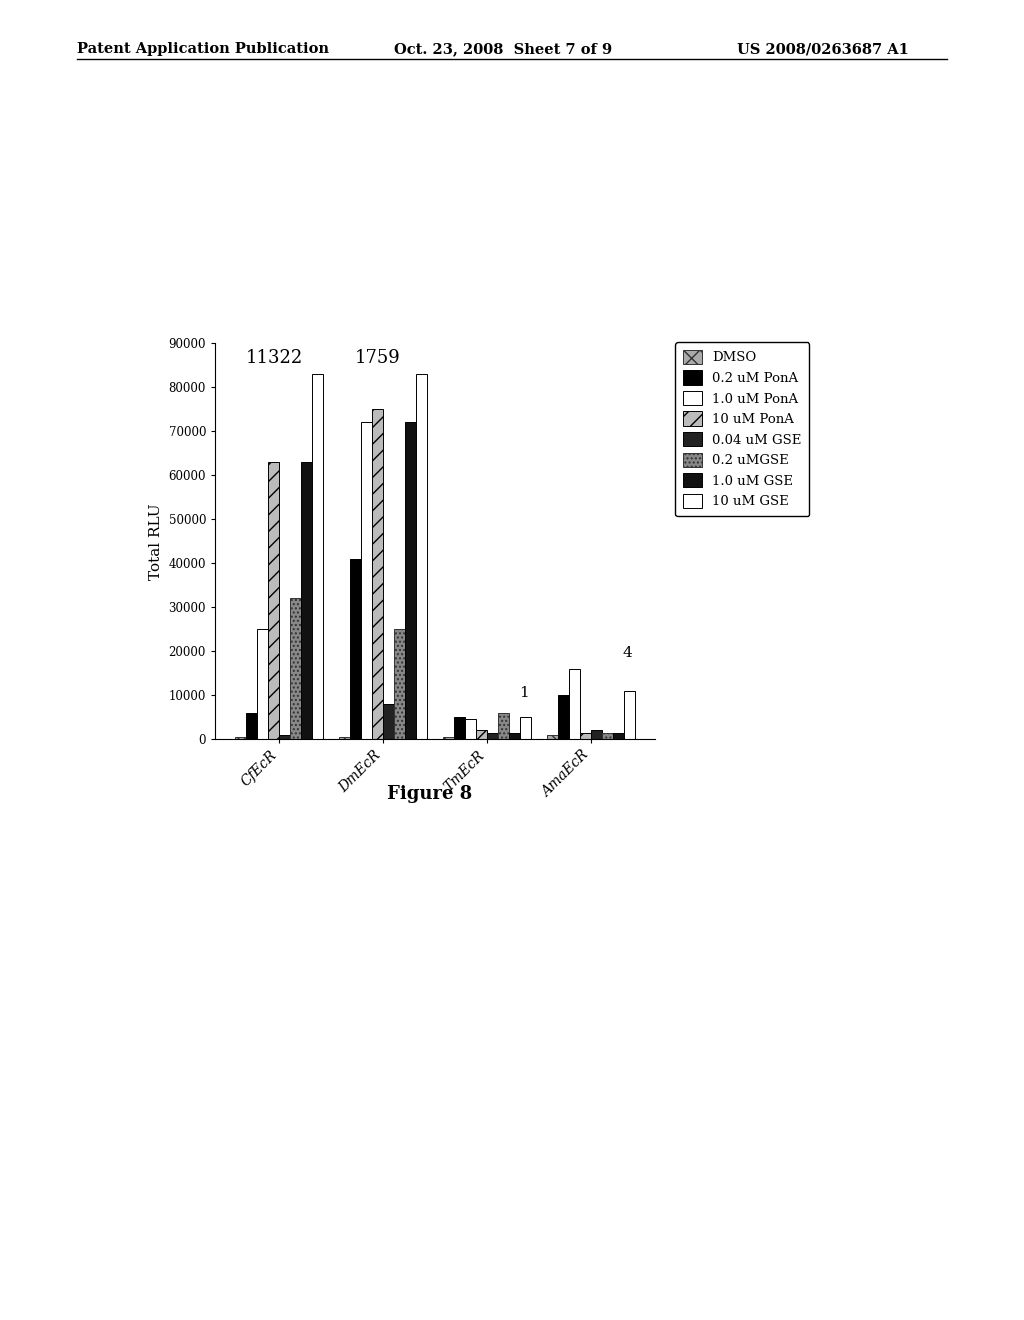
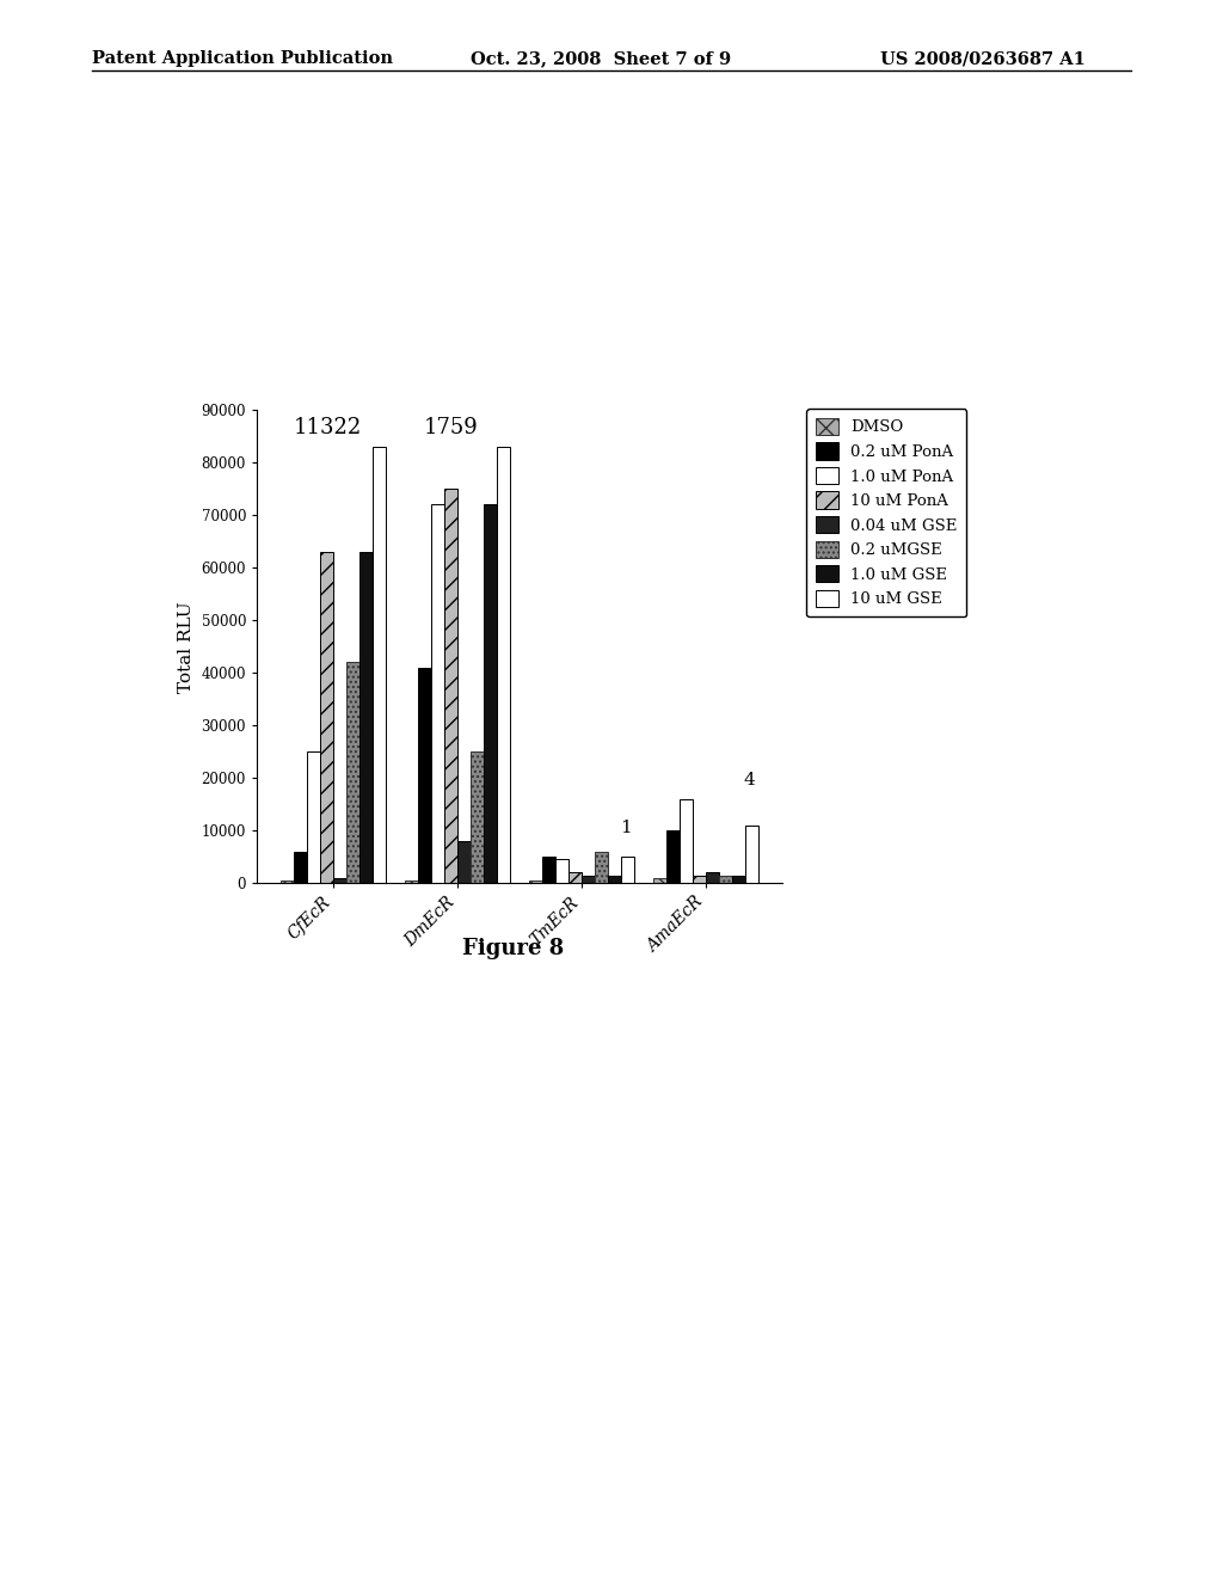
0.2 uMGSE/CfEcR: 32000 -> 42000
